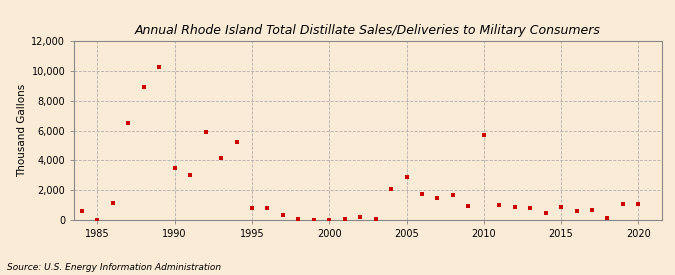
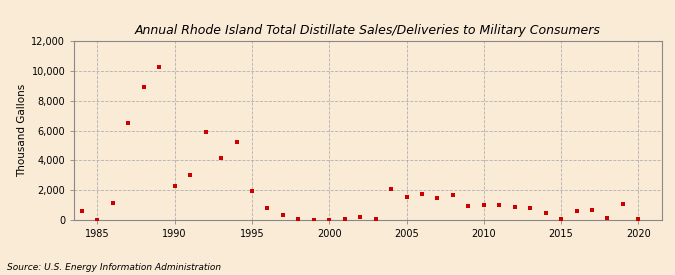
1990: 3,500 -> 2,300
1995: 800 -> 2,000
2005: 2,900 -> 1,600
2010: 5,700 -> 1,000
2015: 900 -> 100
2020: 1,100 -> 100
